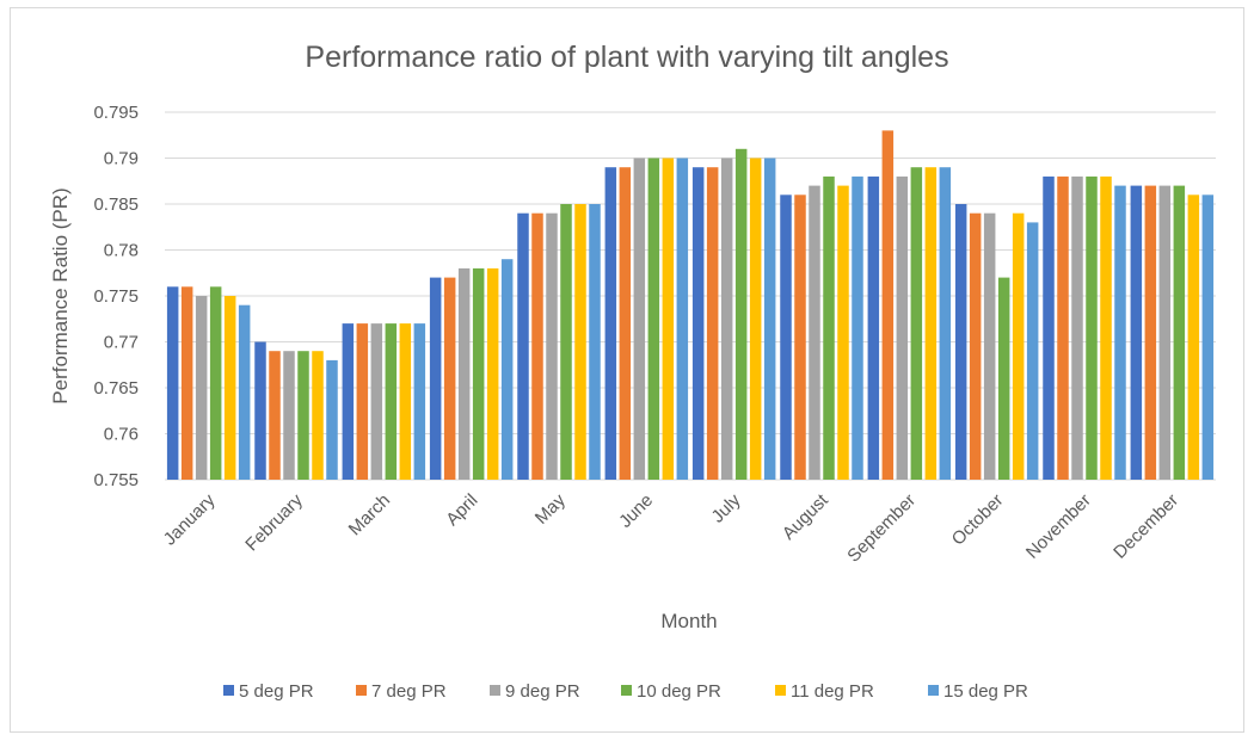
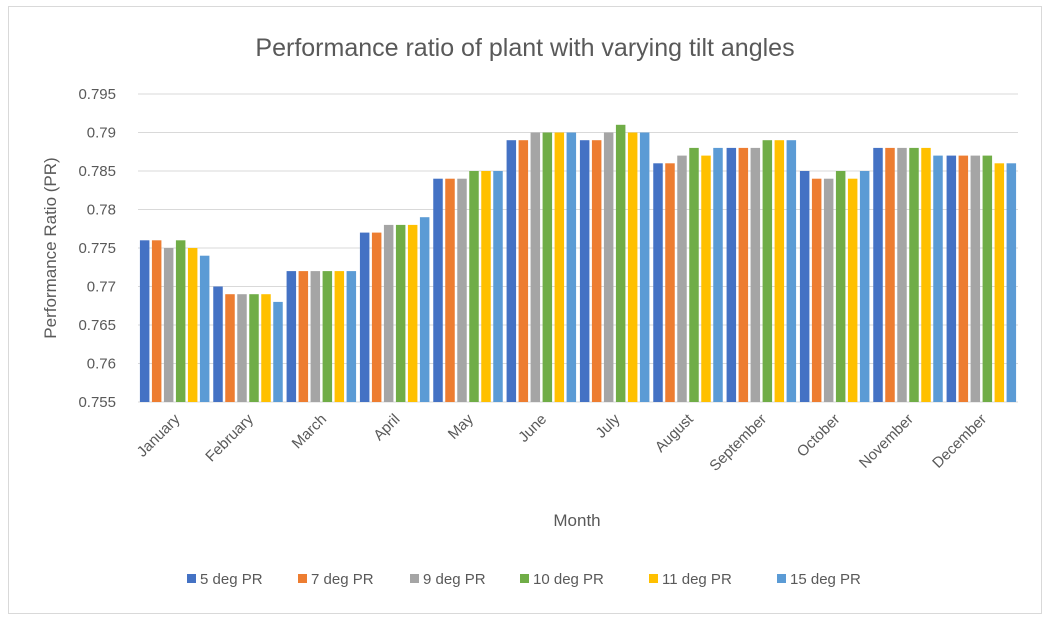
7 deg PR/September: 0.793 -> 0.788
10 deg PR/October: 0.777 -> 0.785
15 deg PR/October: 0.783 -> 0.785
